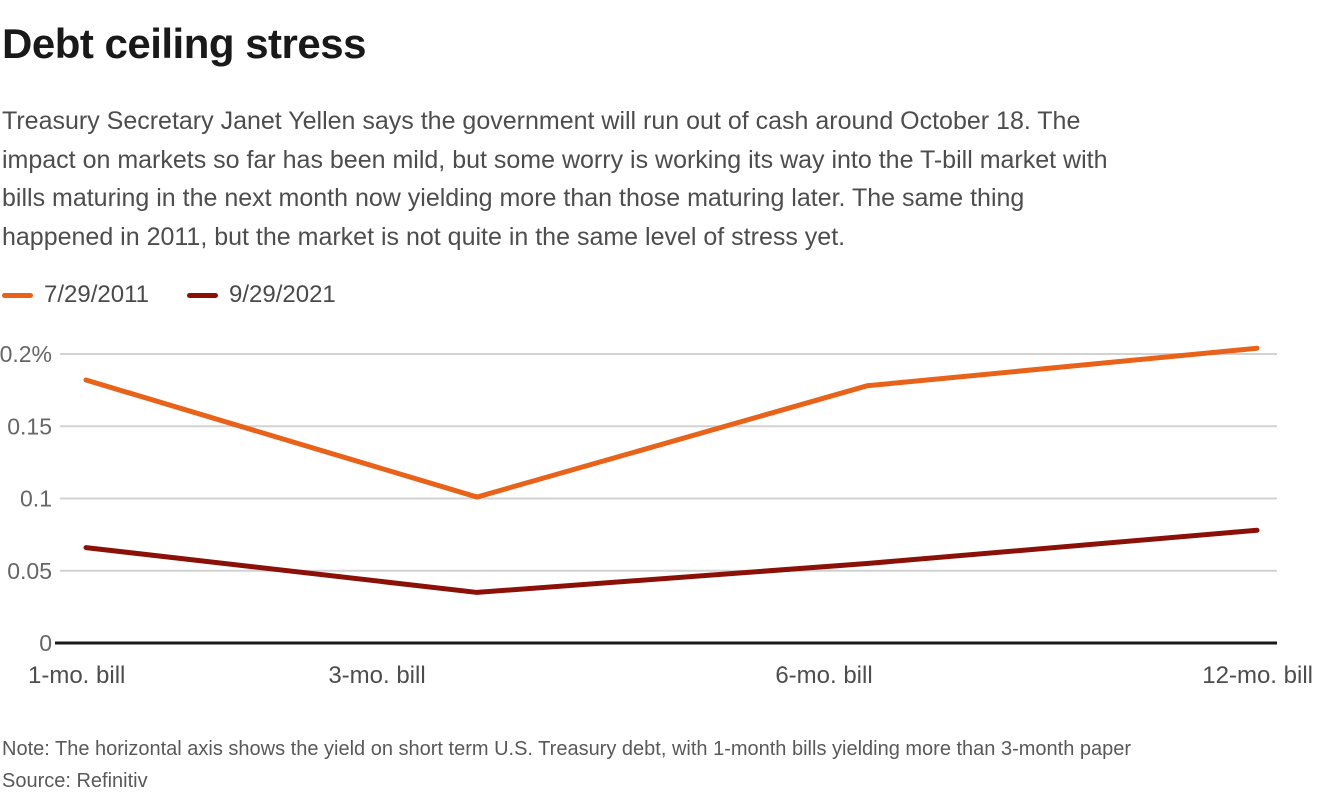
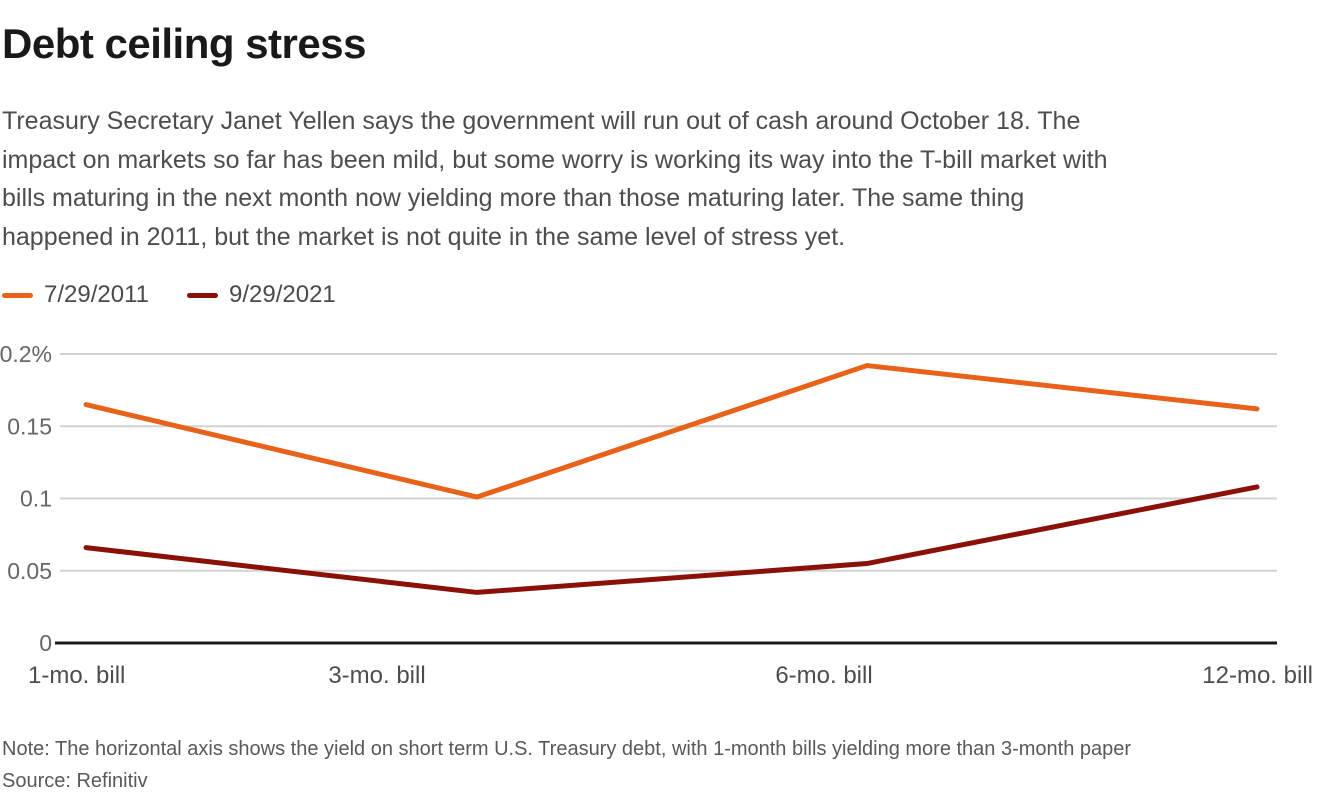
7/29/2011/1-mo. bill: 0.182% -> 0.165%
7/29/2011/6-mo. bill: 0.178% -> 0.192%
7/29/2011/12-mo. bill: 0.204% -> 0.162%
9/29/2021/12-mo. bill: 0.078% -> 0.108%
